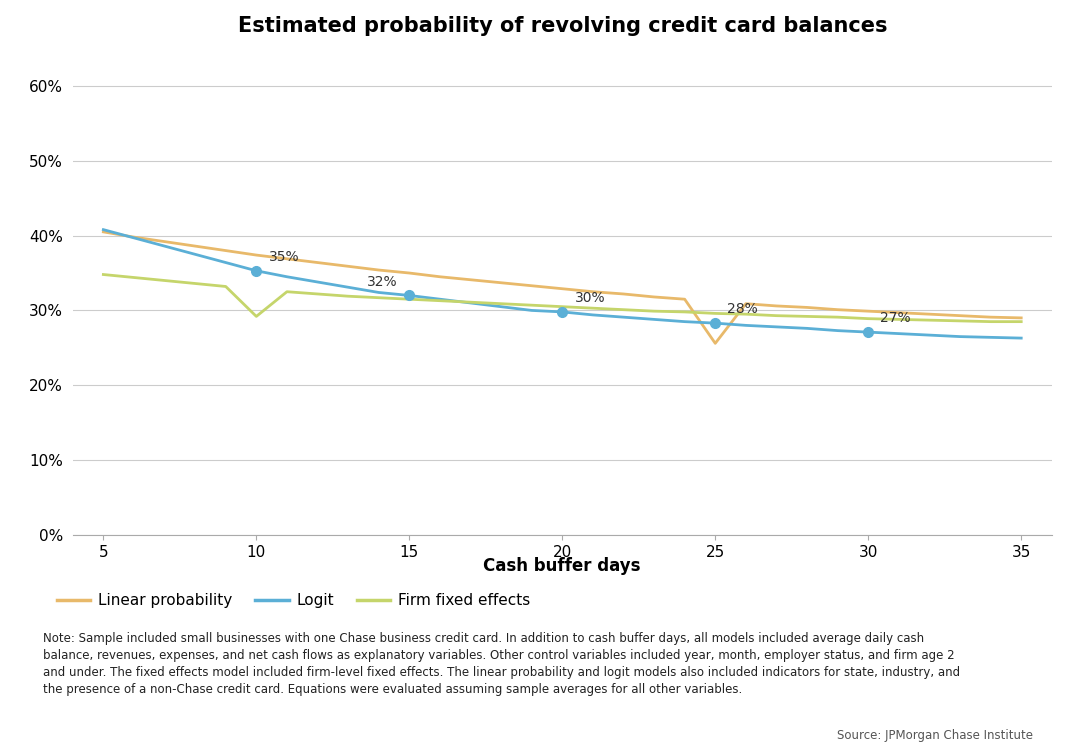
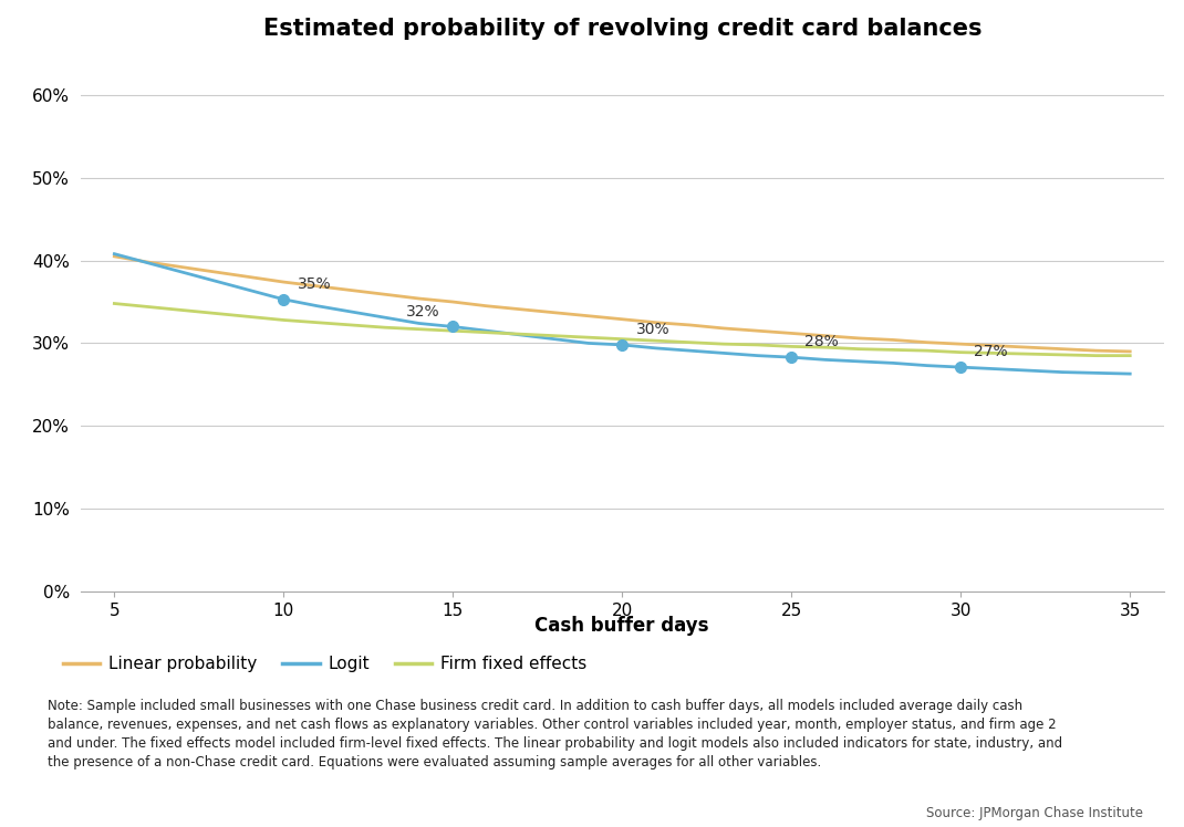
Firm fixed effects/10: 29.2% -> 32.8%
Linear probability/25: 25.6% -> 31.2%
